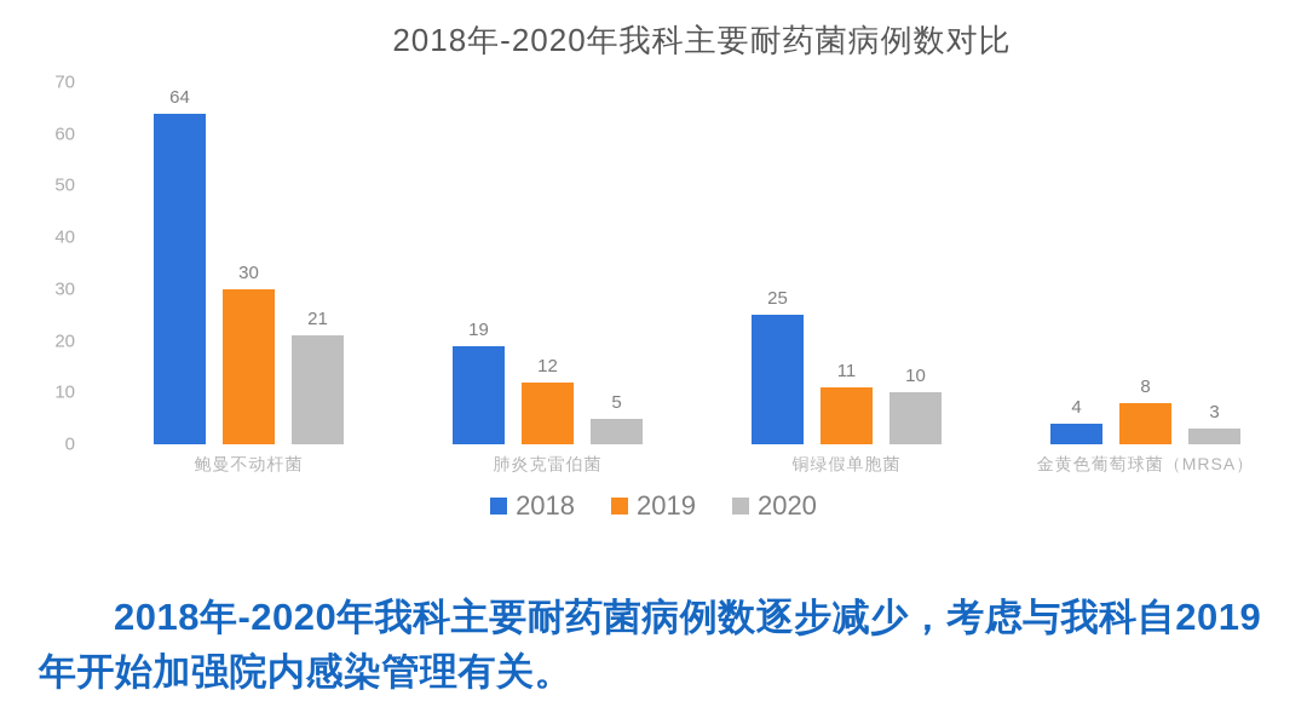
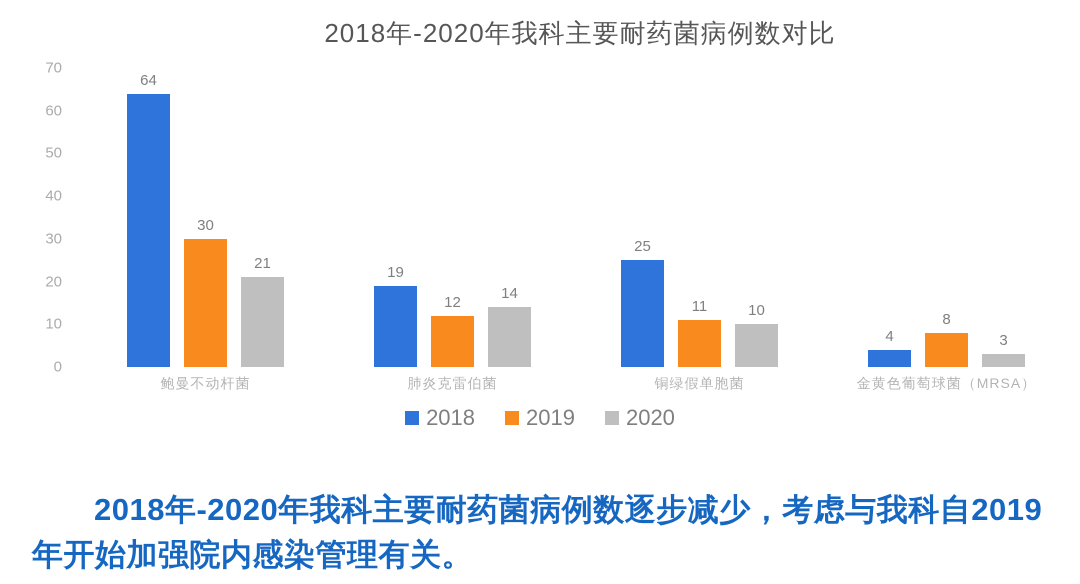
2020/肺炎克雷伯菌: 5 -> 14
